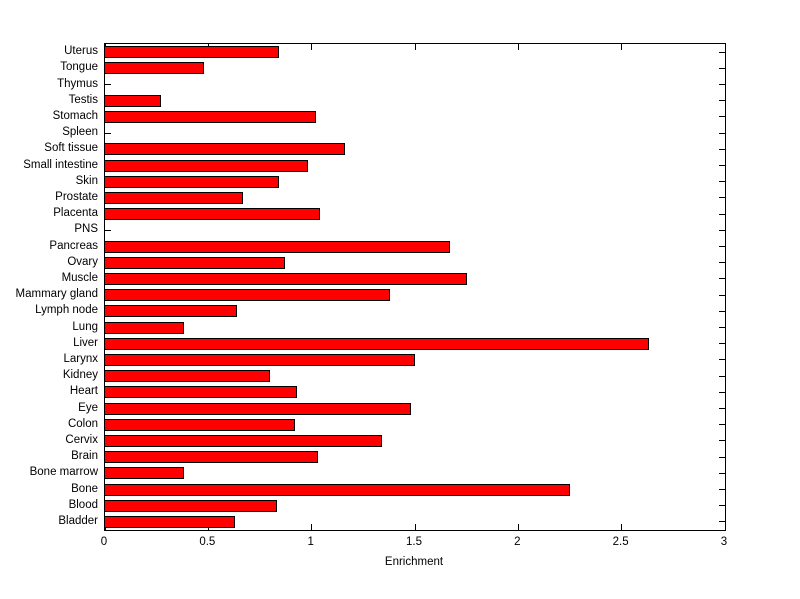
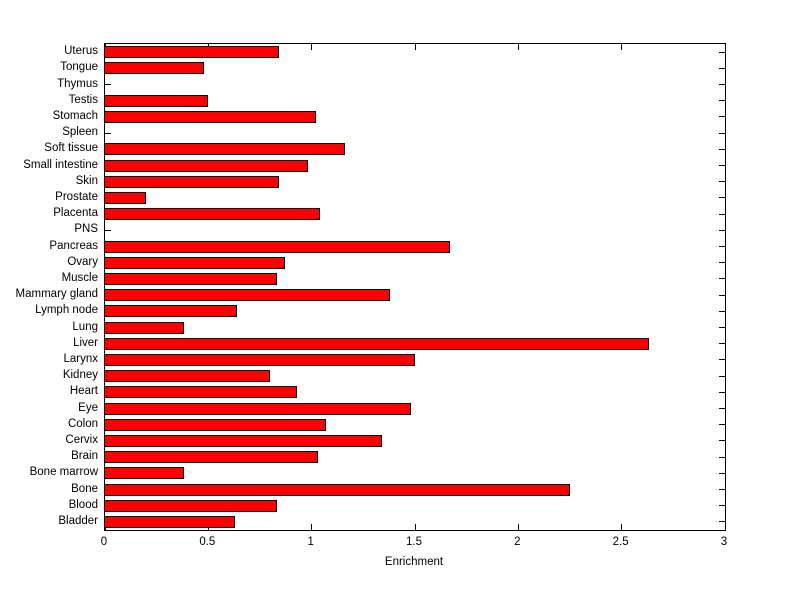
Testis: 0.27 -> 0.50
Prostate: 0.67 -> 0.20
Muscle: 1.75 -> 0.83
Colon: 0.92 -> 1.07
